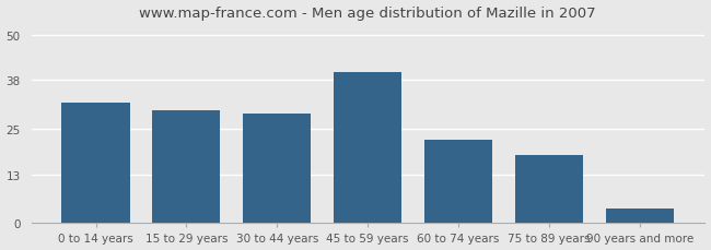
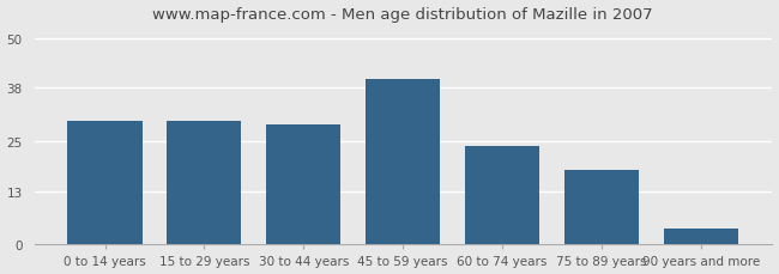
0 to 14 years: 32 -> 30
60 to 74 years: 22 -> 24
